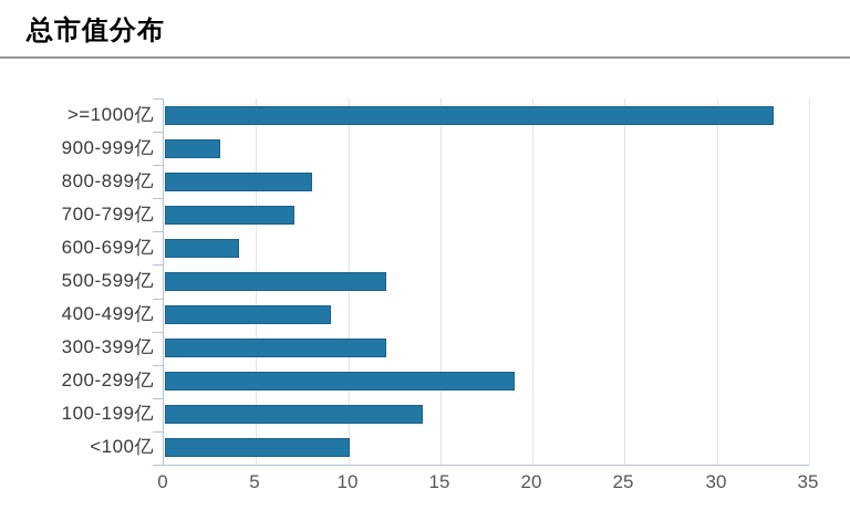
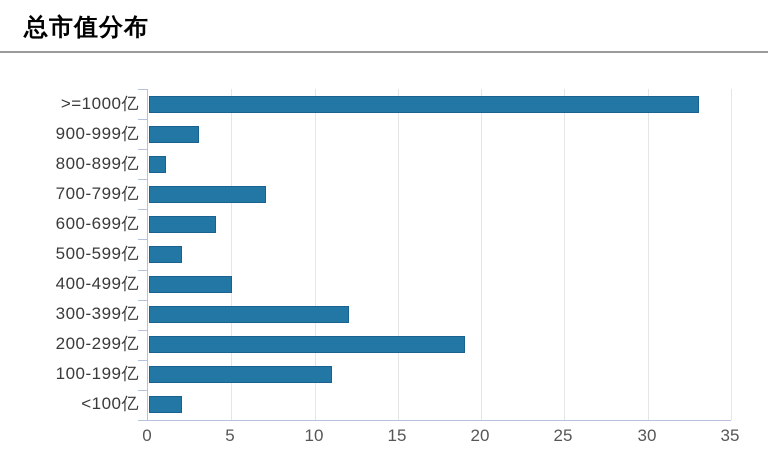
800-899亿: 8 -> 1
500-599亿: 12 -> 2
400-499亿: 9 -> 5
100-199亿: 14 -> 11
<100亿: 10 -> 2
